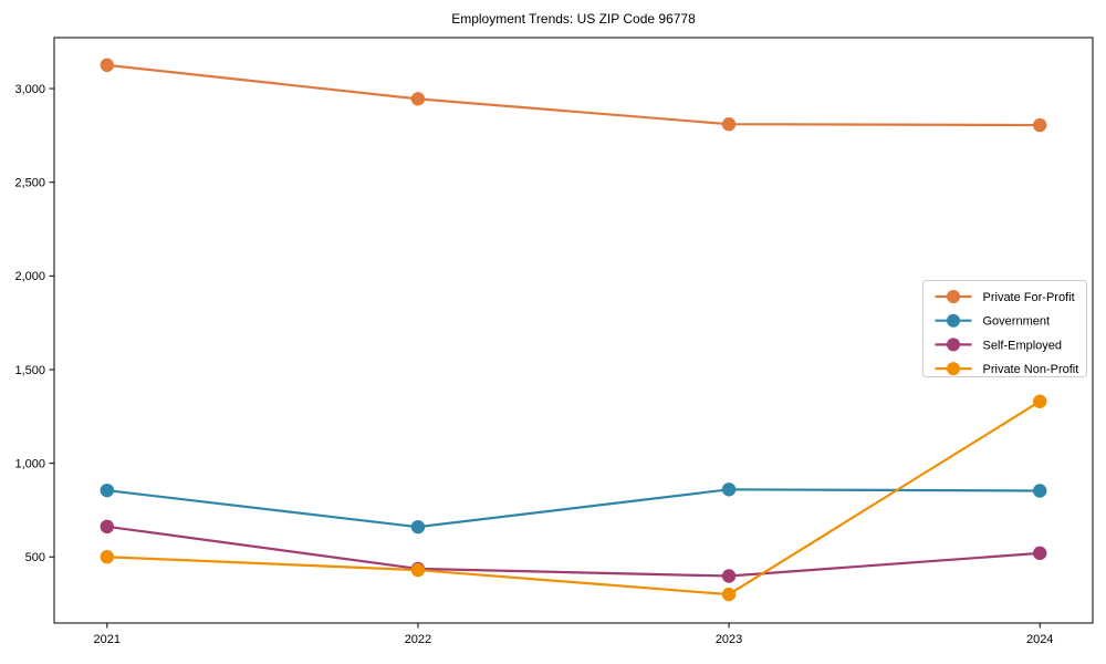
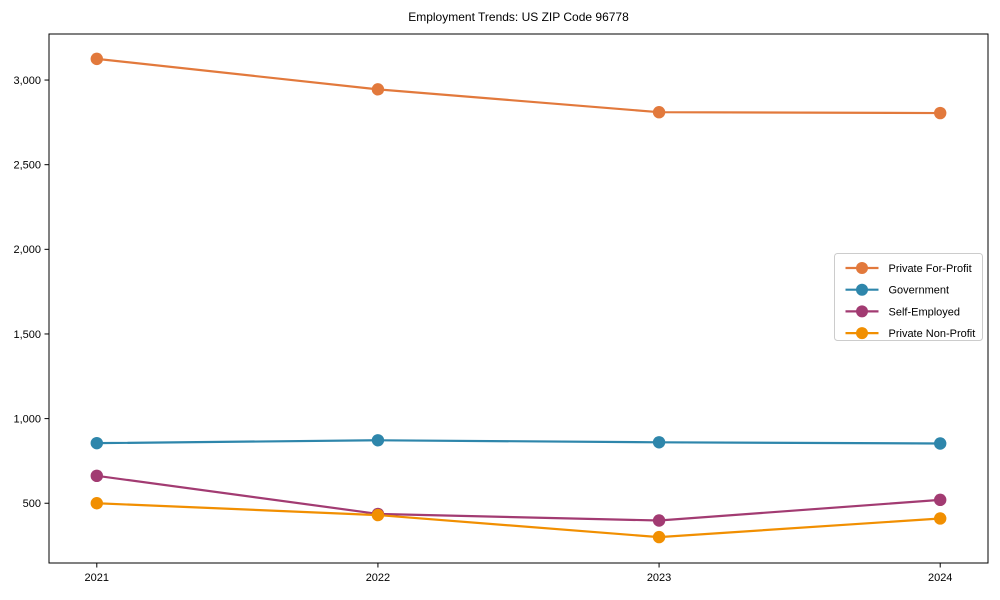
Government/2022: 660 -> 870
Private Non-Profit/2024: 1330 -> 410
